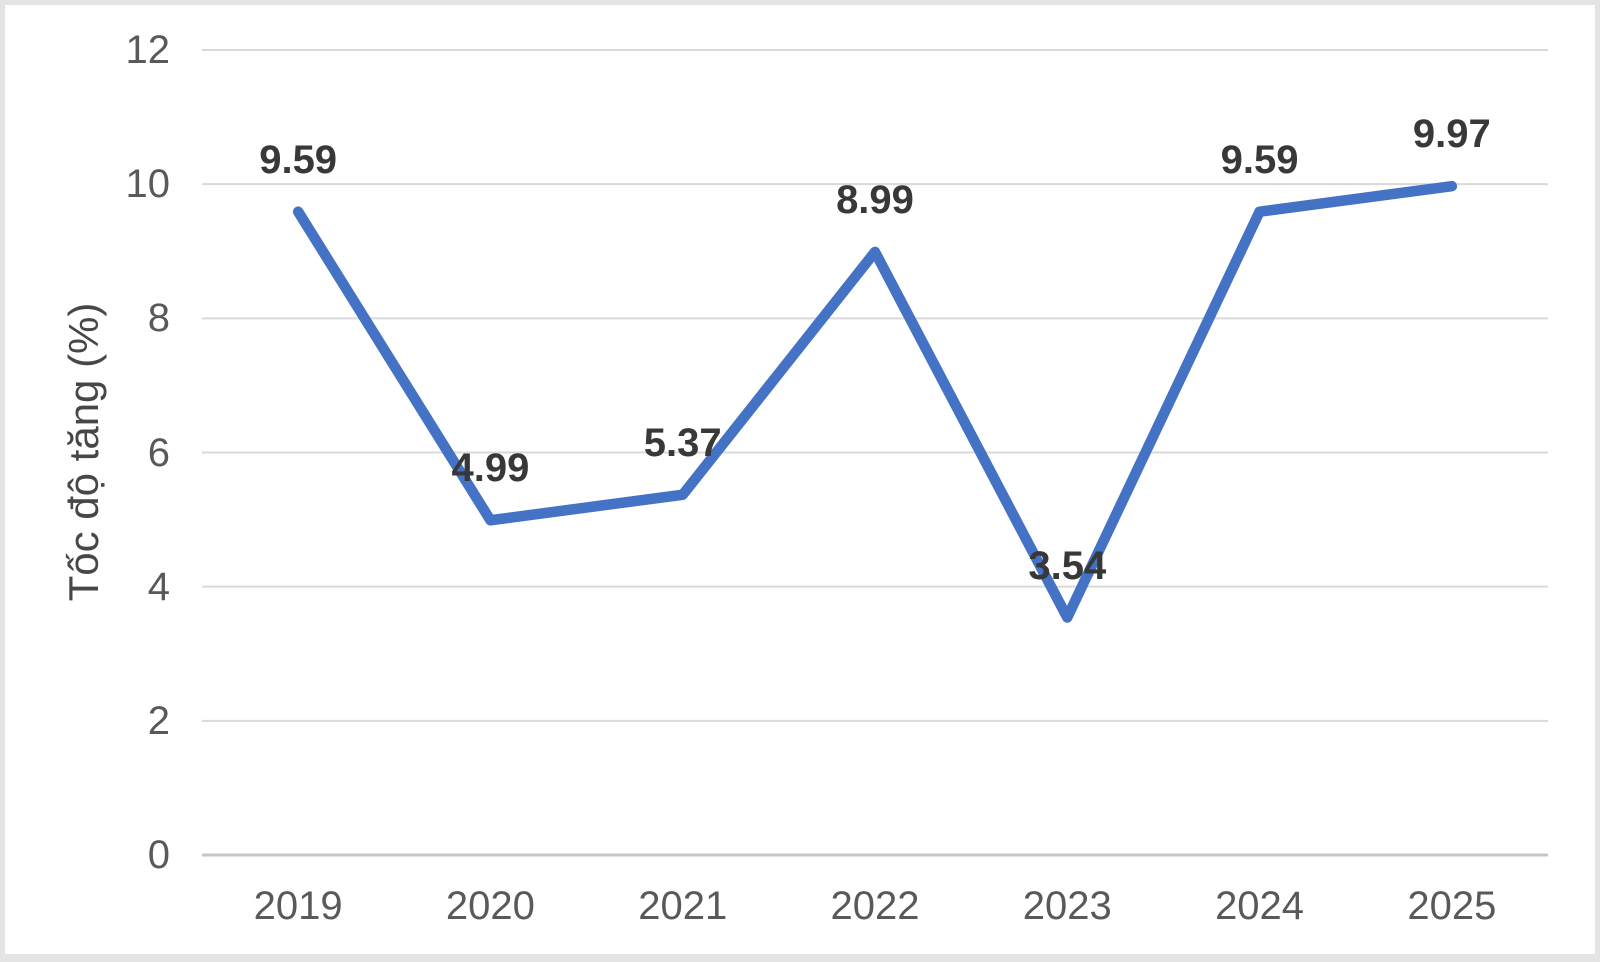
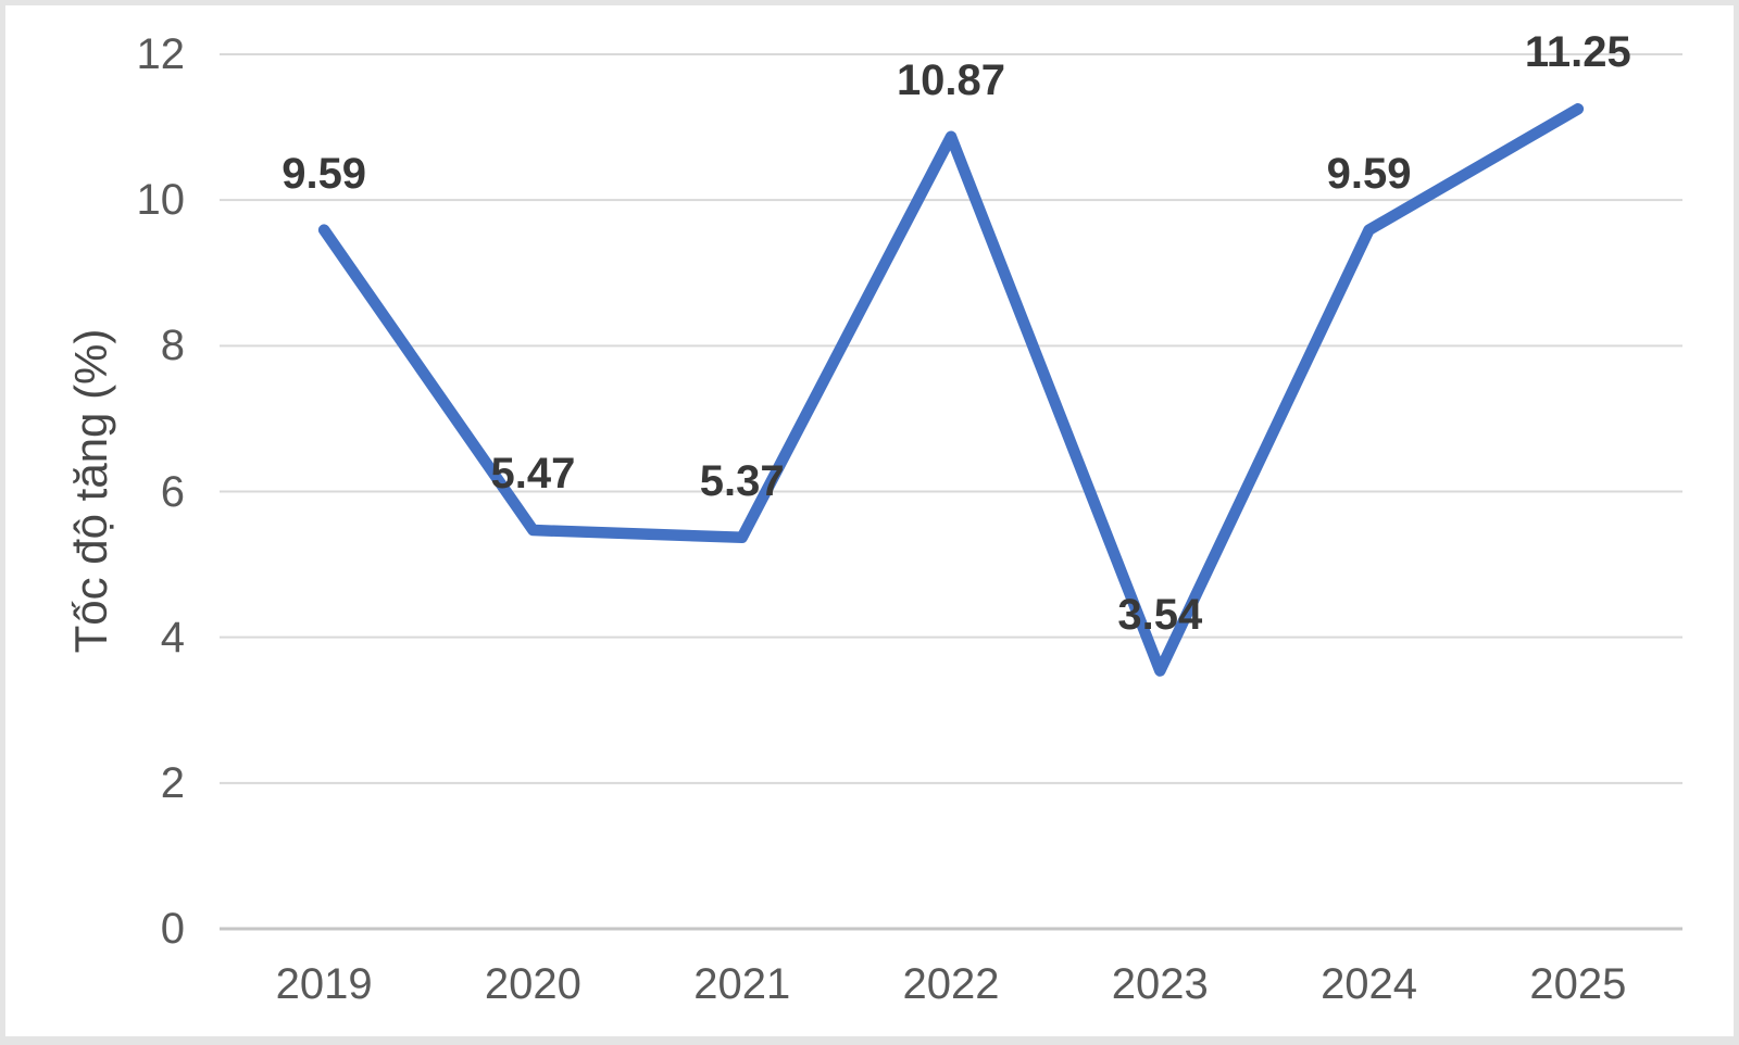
2020: 4.99 -> 5.47
2022: 8.99 -> 10.87
2025: 9.97 -> 11.25
